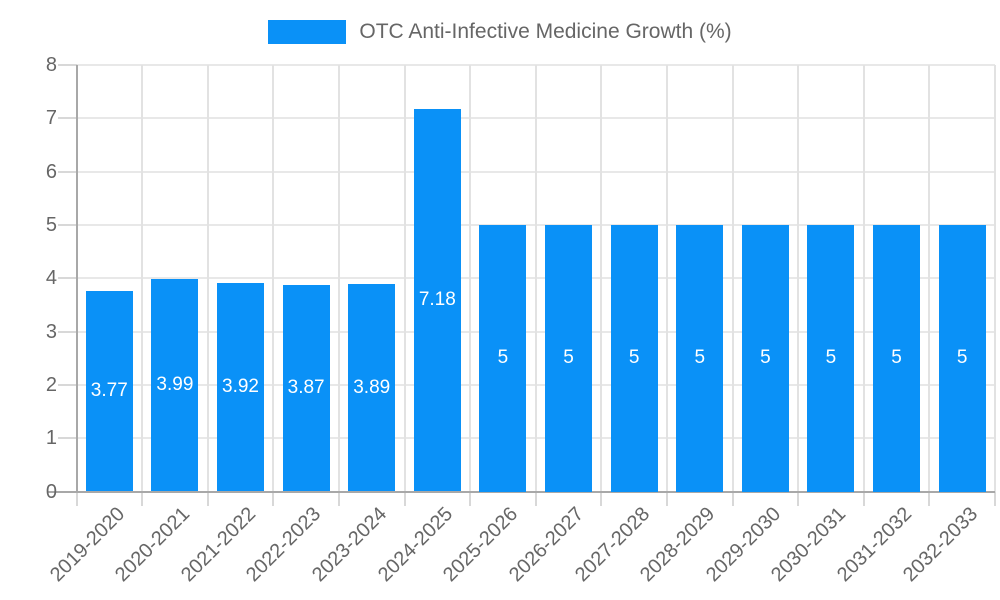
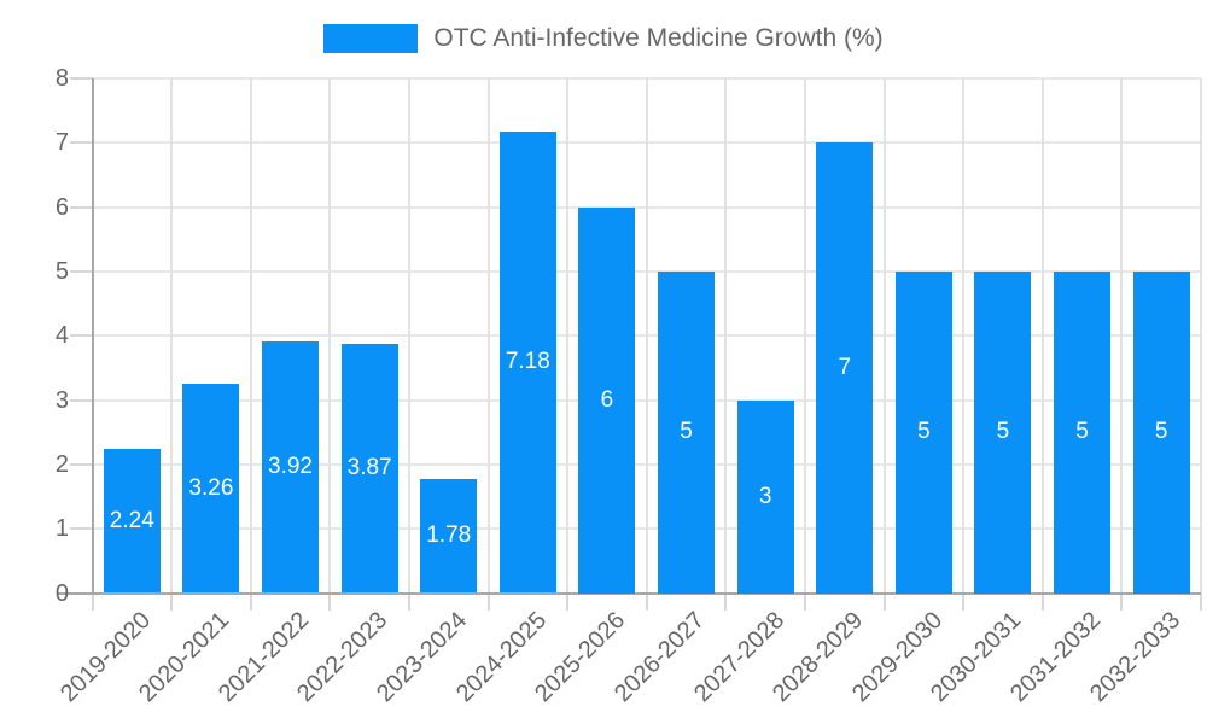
2019-2020: 3.77 -> 2.24
2020-2021: 3.99 -> 3.26
2023-2024: 3.89 -> 1.78
2025-2026: 5 -> 6
2027-2028: 5 -> 3
2028-2029: 5 -> 7
